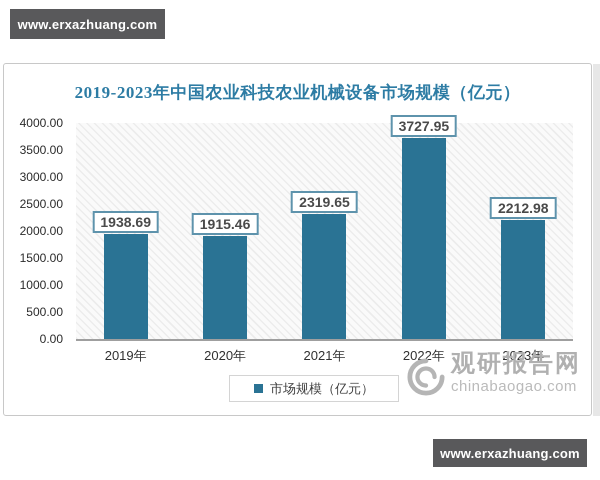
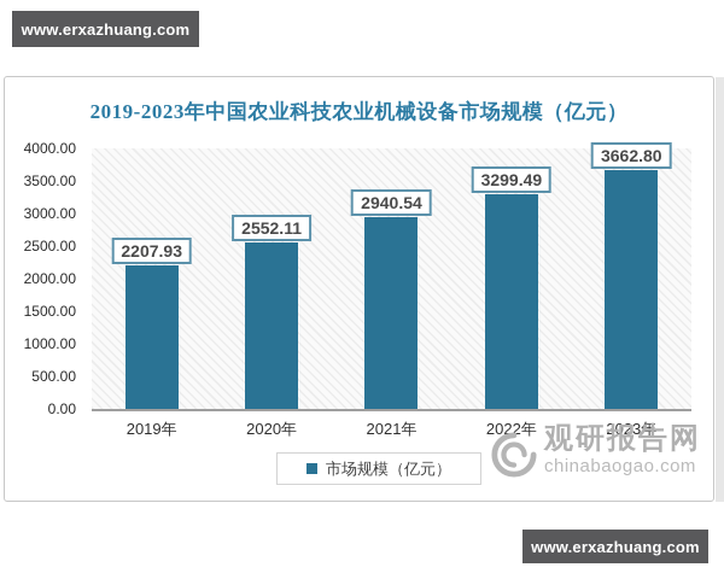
2019年: 1938.69 -> 2207.93
2020年: 1915.46 -> 2552.11
2021年: 2319.65 -> 2940.54
2022年: 3727.95 -> 3299.49
2023年: 2212.98 -> 3662.80
